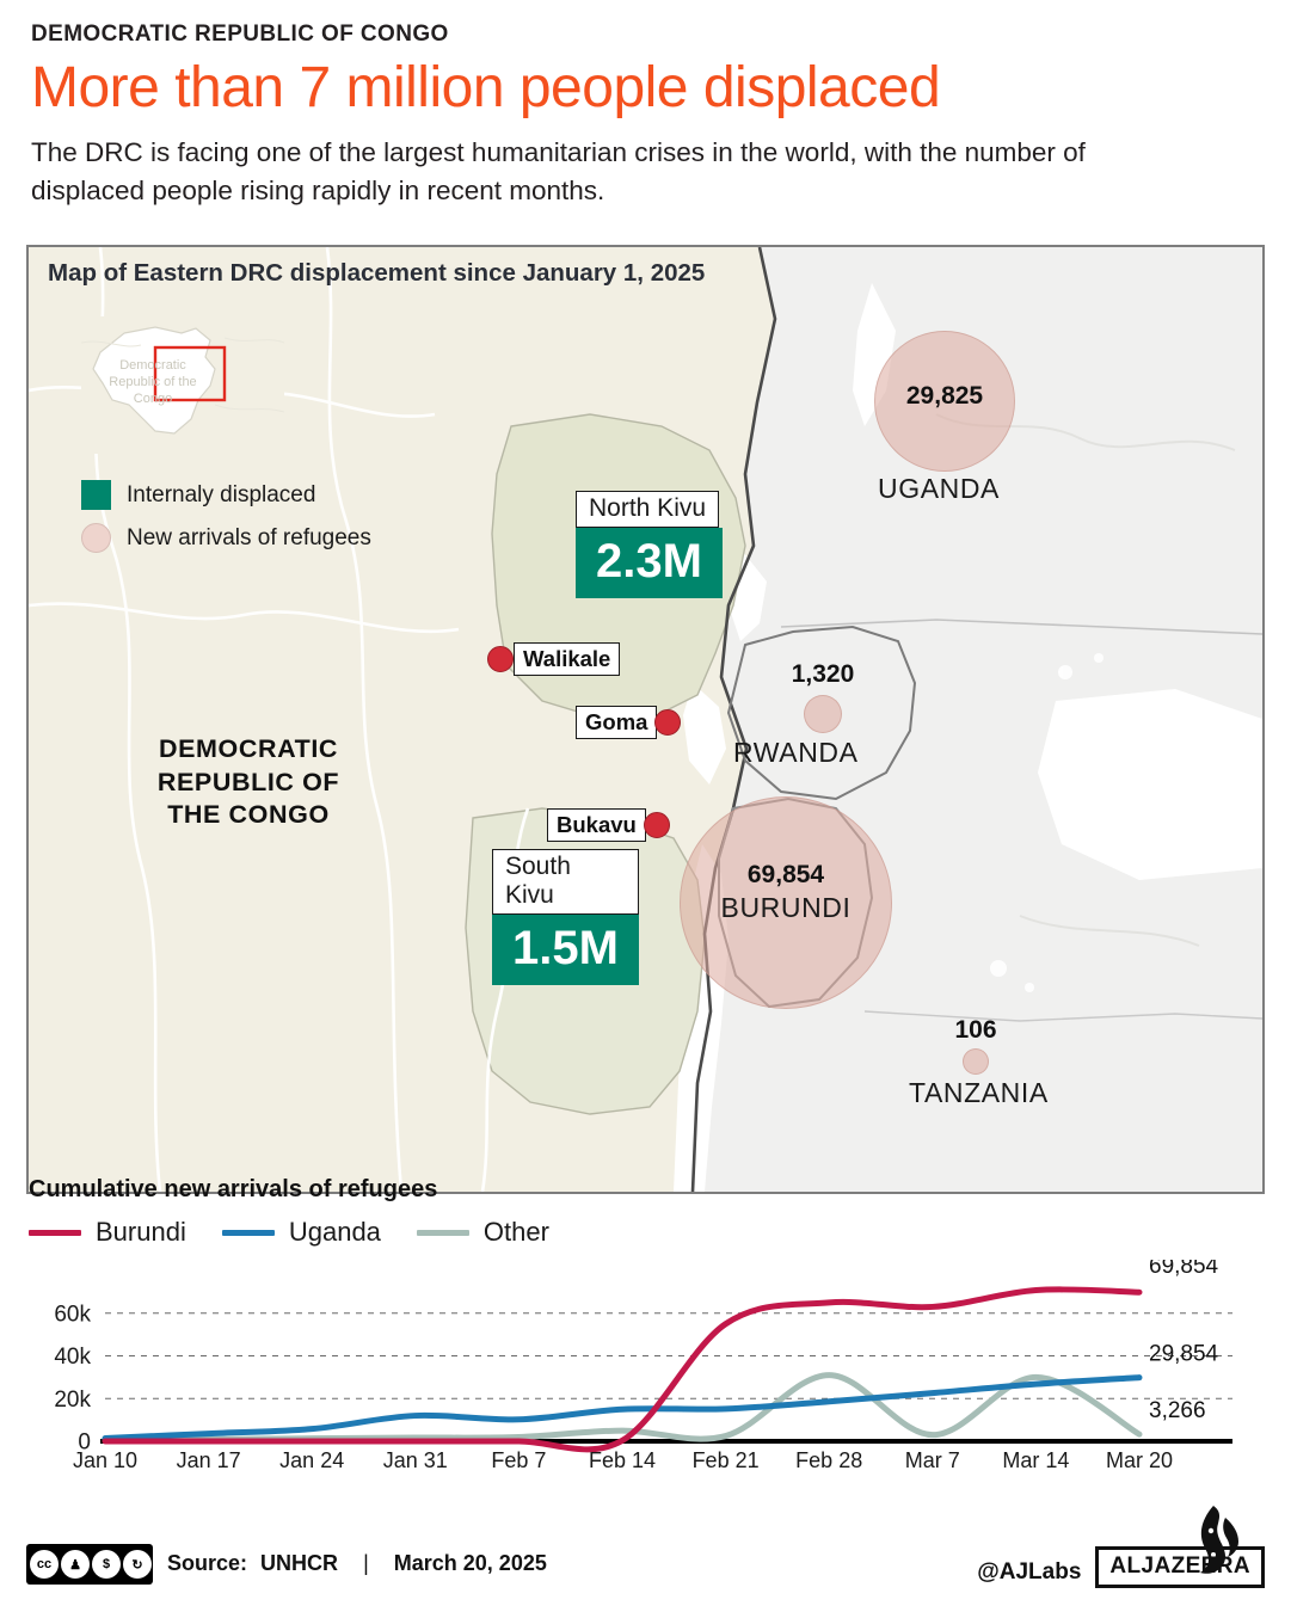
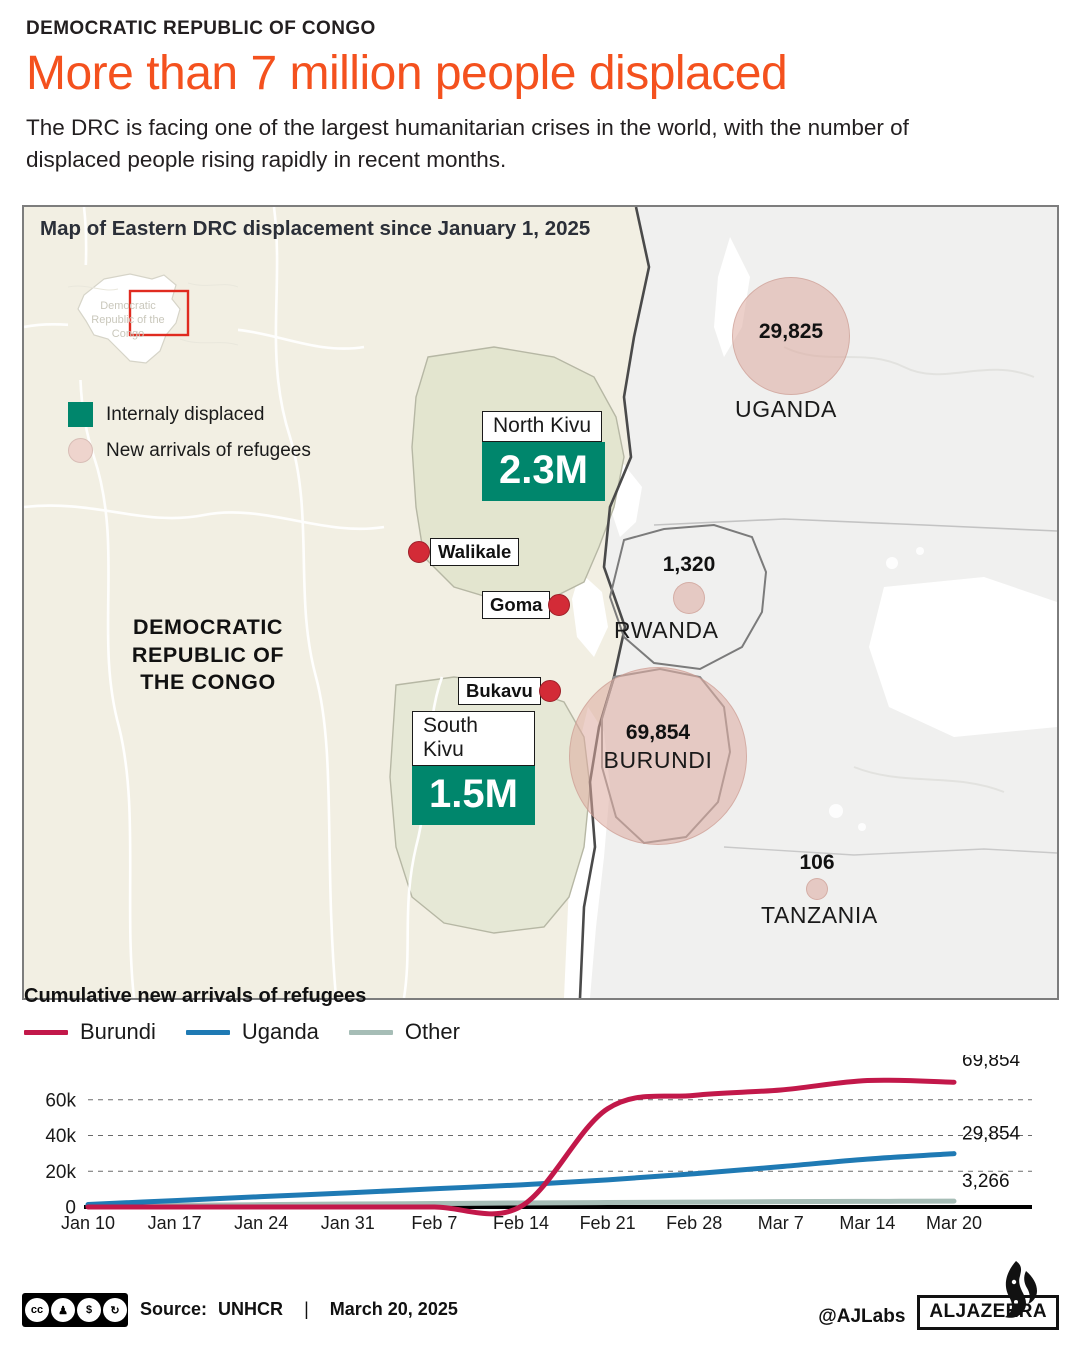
Uganda/Jan 31: 12k -> 8k
Uganda/Feb 14: 15k -> 12k
Other/Feb 14: 5k -> 2k
Burundi/Feb 28: 65k -> 62k
Other/Feb 28: 31k -> 3k
Burundi/Mar 7: 63k -> 66k
Other/Mar 14: 30k -> 3k
